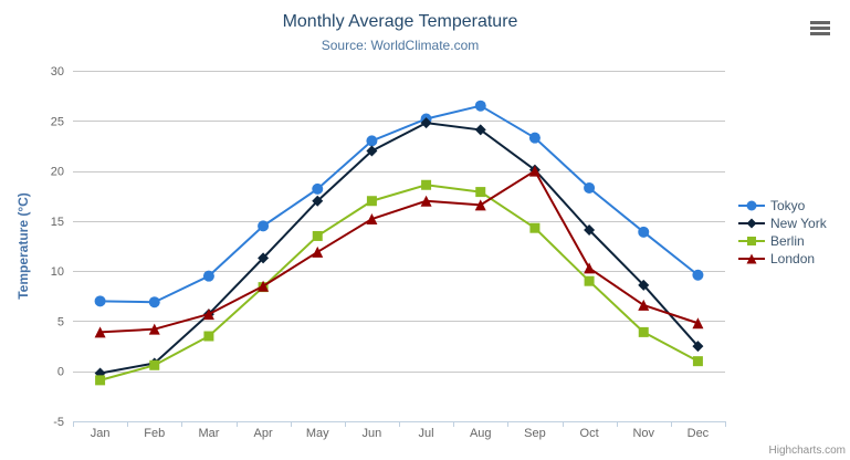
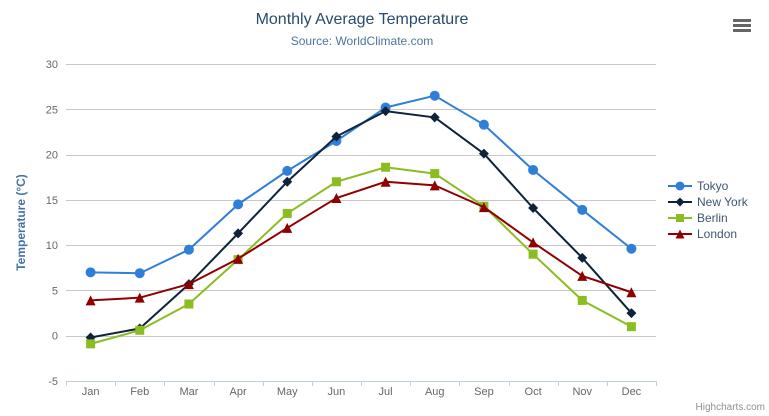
Tokyo/Jun: 23 -> 22
London/Sep: 20 -> 14
